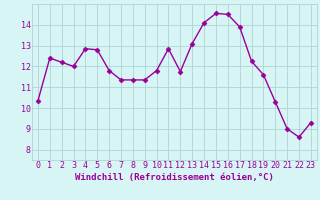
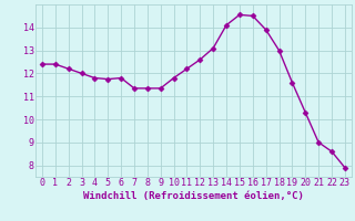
0: 10.35 -> 12.40
4: 12.85 -> 11.80
5: 12.80 -> 11.75
11: 12.85 -> 12.20
12: 11.75 -> 12.60
18: 12.25 -> 13.00
23: 9.30 -> 7.90
